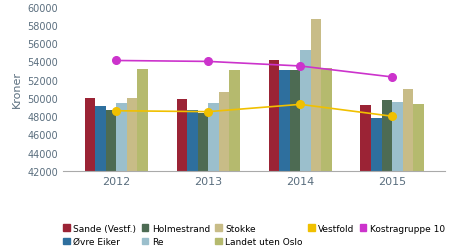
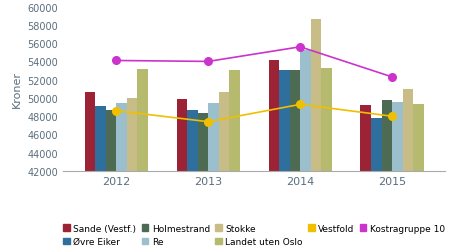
Sande (Vestf.)/2012: 50000 -> 50600
Vestfold/2013: 48500 -> 47400
Kostragruppe 10/2014: 53500 -> 55600
